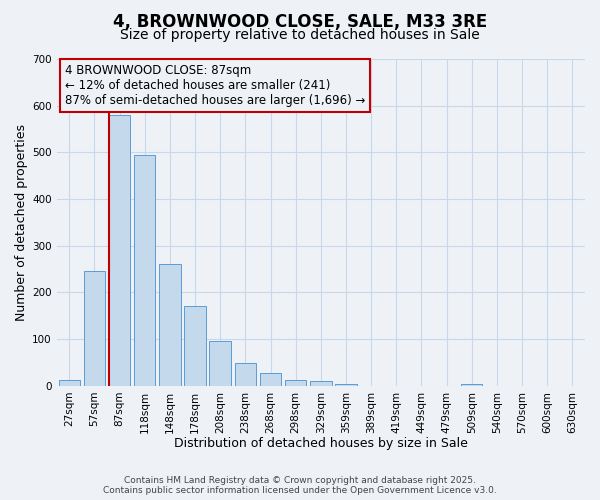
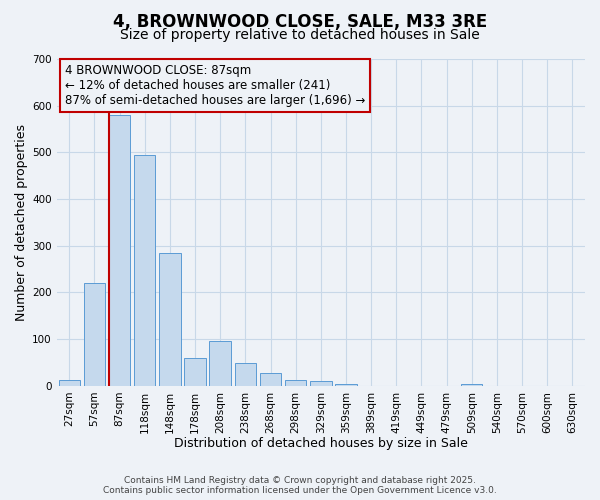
57sqm: 247 -> 220
148sqm: 260 -> 285
178sqm: 172 -> 60
